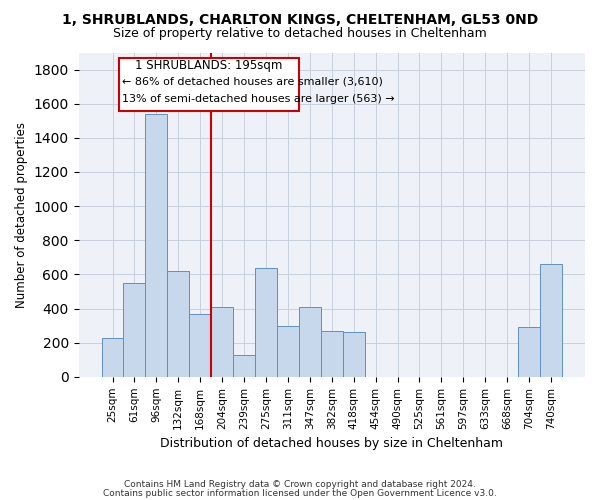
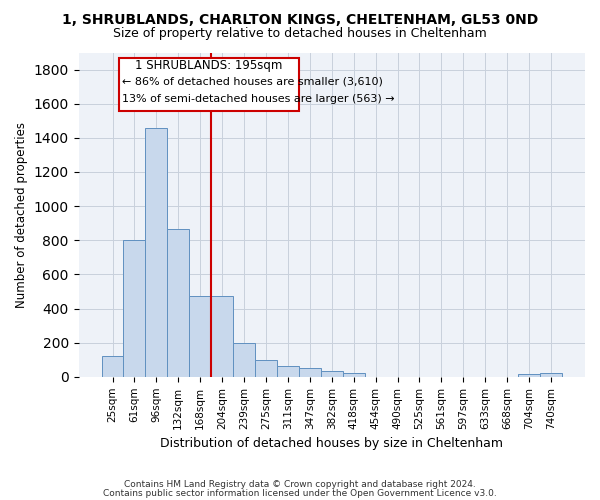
25sqm: 230 -> 120
61sqm: 550 -> 800
96sqm: 1540 -> 1460
132sqm: 620 -> 860
168sqm: 370 -> 480
204sqm: 410 -> 480
239sqm: 130 -> 200
275sqm: 640 -> 100
311sqm: 300 -> 60
347sqm: 410 -> 50
382sqm: 270 -> 40
418sqm: 260 -> 20
704sqm: 290 -> 20
740sqm: 660 -> 20
